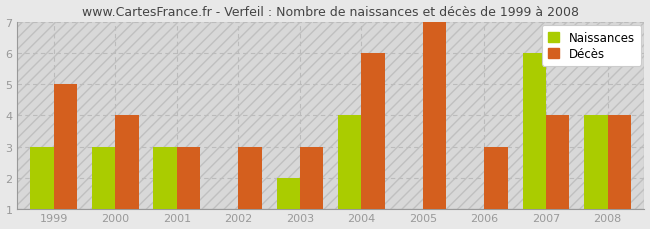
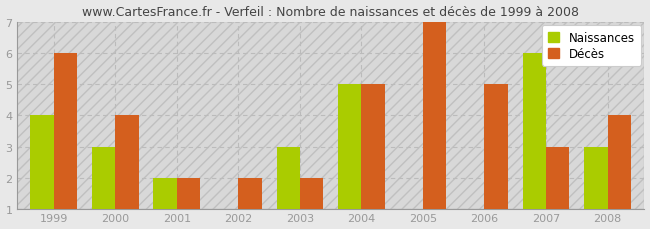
Naissances/1999: 3.00 -> 4.00
Décès/1999: 5 -> 6
Naissances/2001: 3.00 -> 2.00
Décès/2001: 3 -> 2
Décès/2002: 3 -> 2
Naissances/2003: 2.00 -> 3.00
Décès/2003: 3 -> 2
Naissances/2004: 4.00 -> 5.00
Décès/2004: 6 -> 5
Décès/2006: 3 -> 5
Décès/2007: 4 -> 3
Naissances/2008: 4.00 -> 3.00
